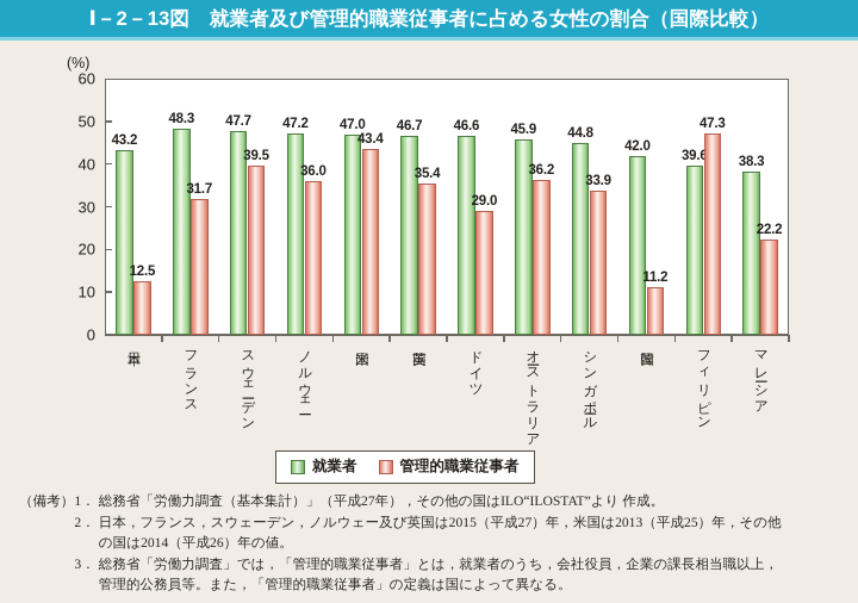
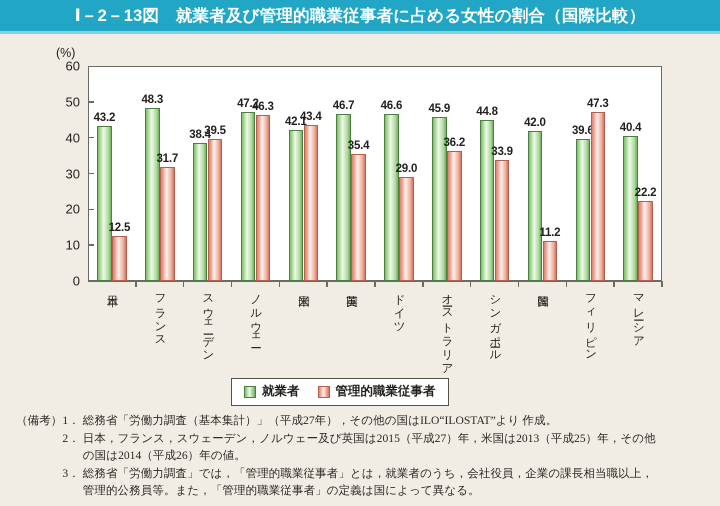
就業者/スウェーデン: 47.7 -> 38.4
管理的職業従事者/ノルウェー: 36.0 -> 46.3
就業者/米国: 47.0 -> 42.1
就業者/マレーシア: 38.3 -> 40.4
